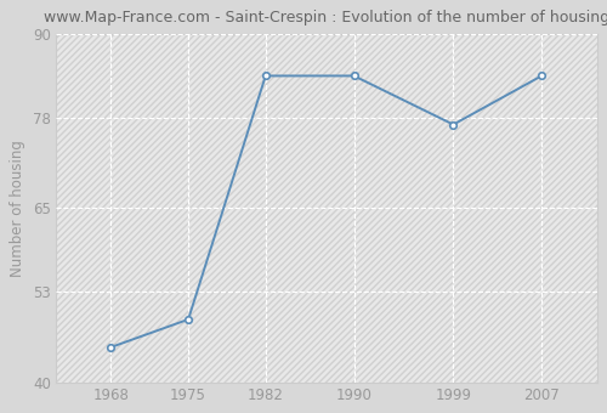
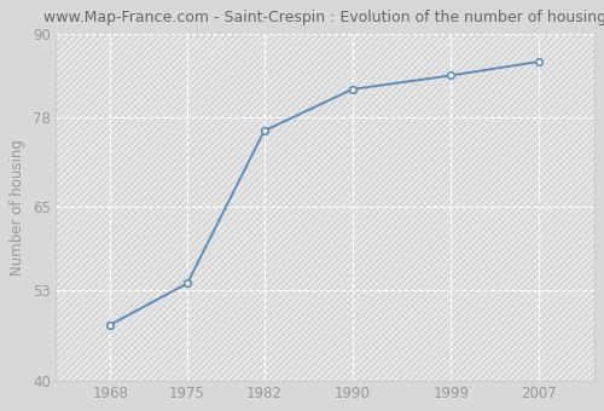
1968: 45 -> 48
1975: 49 -> 54
1982: 84 -> 76
1990: 84 -> 82
1999: 77 -> 84
2007: 84 -> 86
